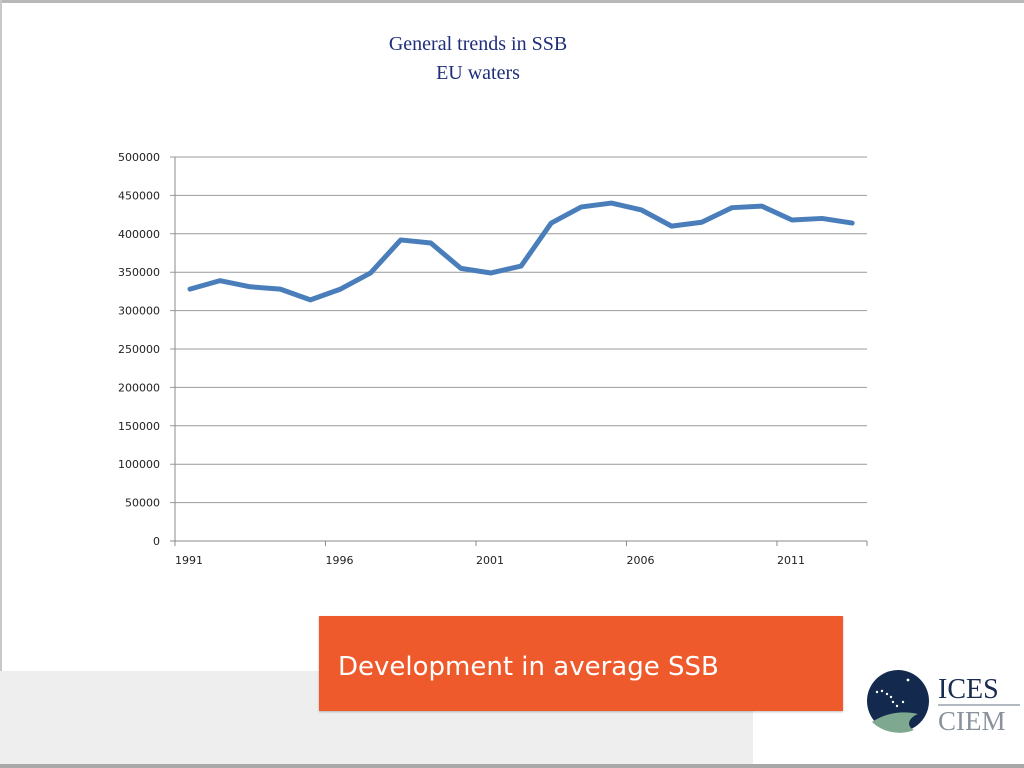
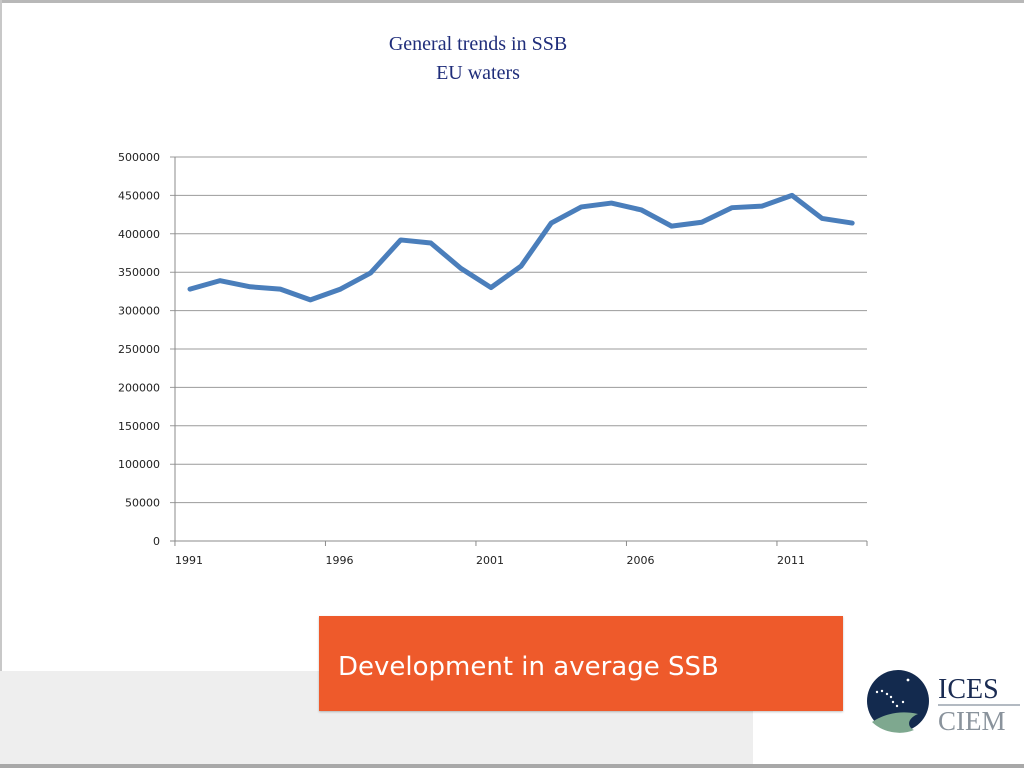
2001: 350000 -> 330000
2011: 420000 -> 450000
